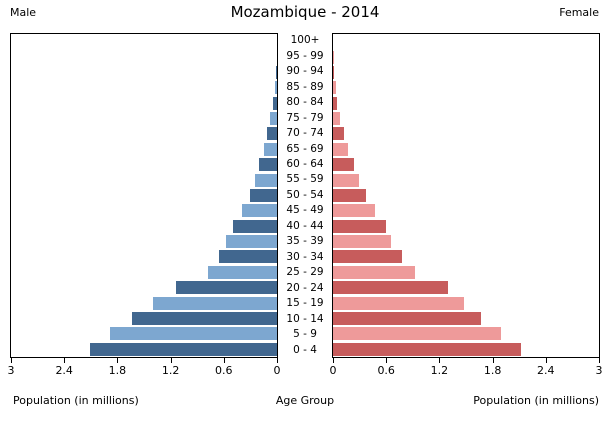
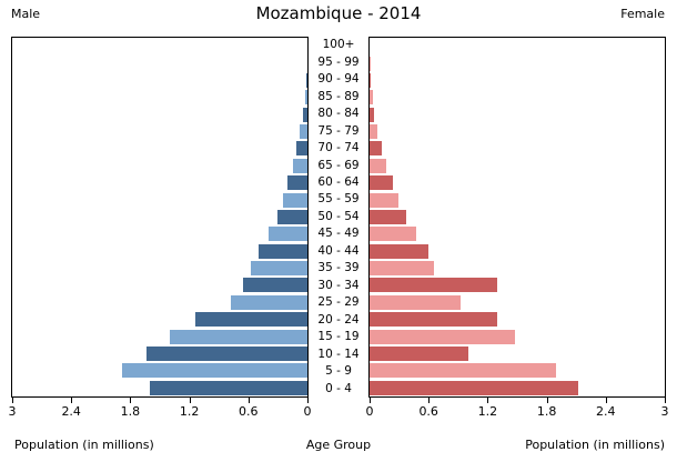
Female/30 - 34: 0.8 -> 1.3
Female/10 - 14: 1.7 -> 1.0
Male/0 - 4: 2.1 -> 1.6
